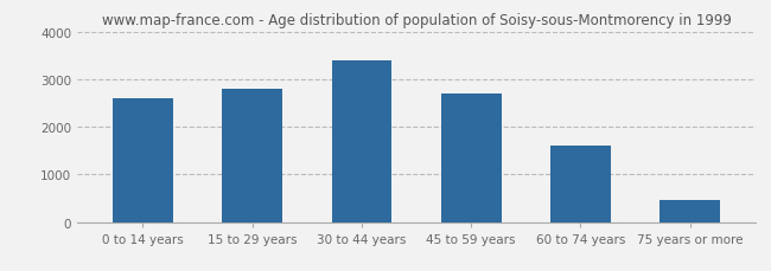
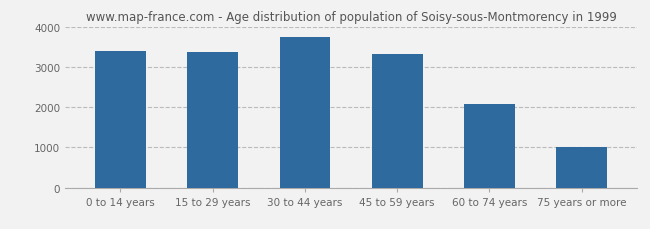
0 to 14 years: 2600 -> 3390
15 to 29 years: 2800 -> 3370
30 to 44 years: 3400 -> 3740
45 to 59 years: 2700 -> 3310
60 to 74 years: 1600 -> 2080
75 years or more: 450 -> 1010
